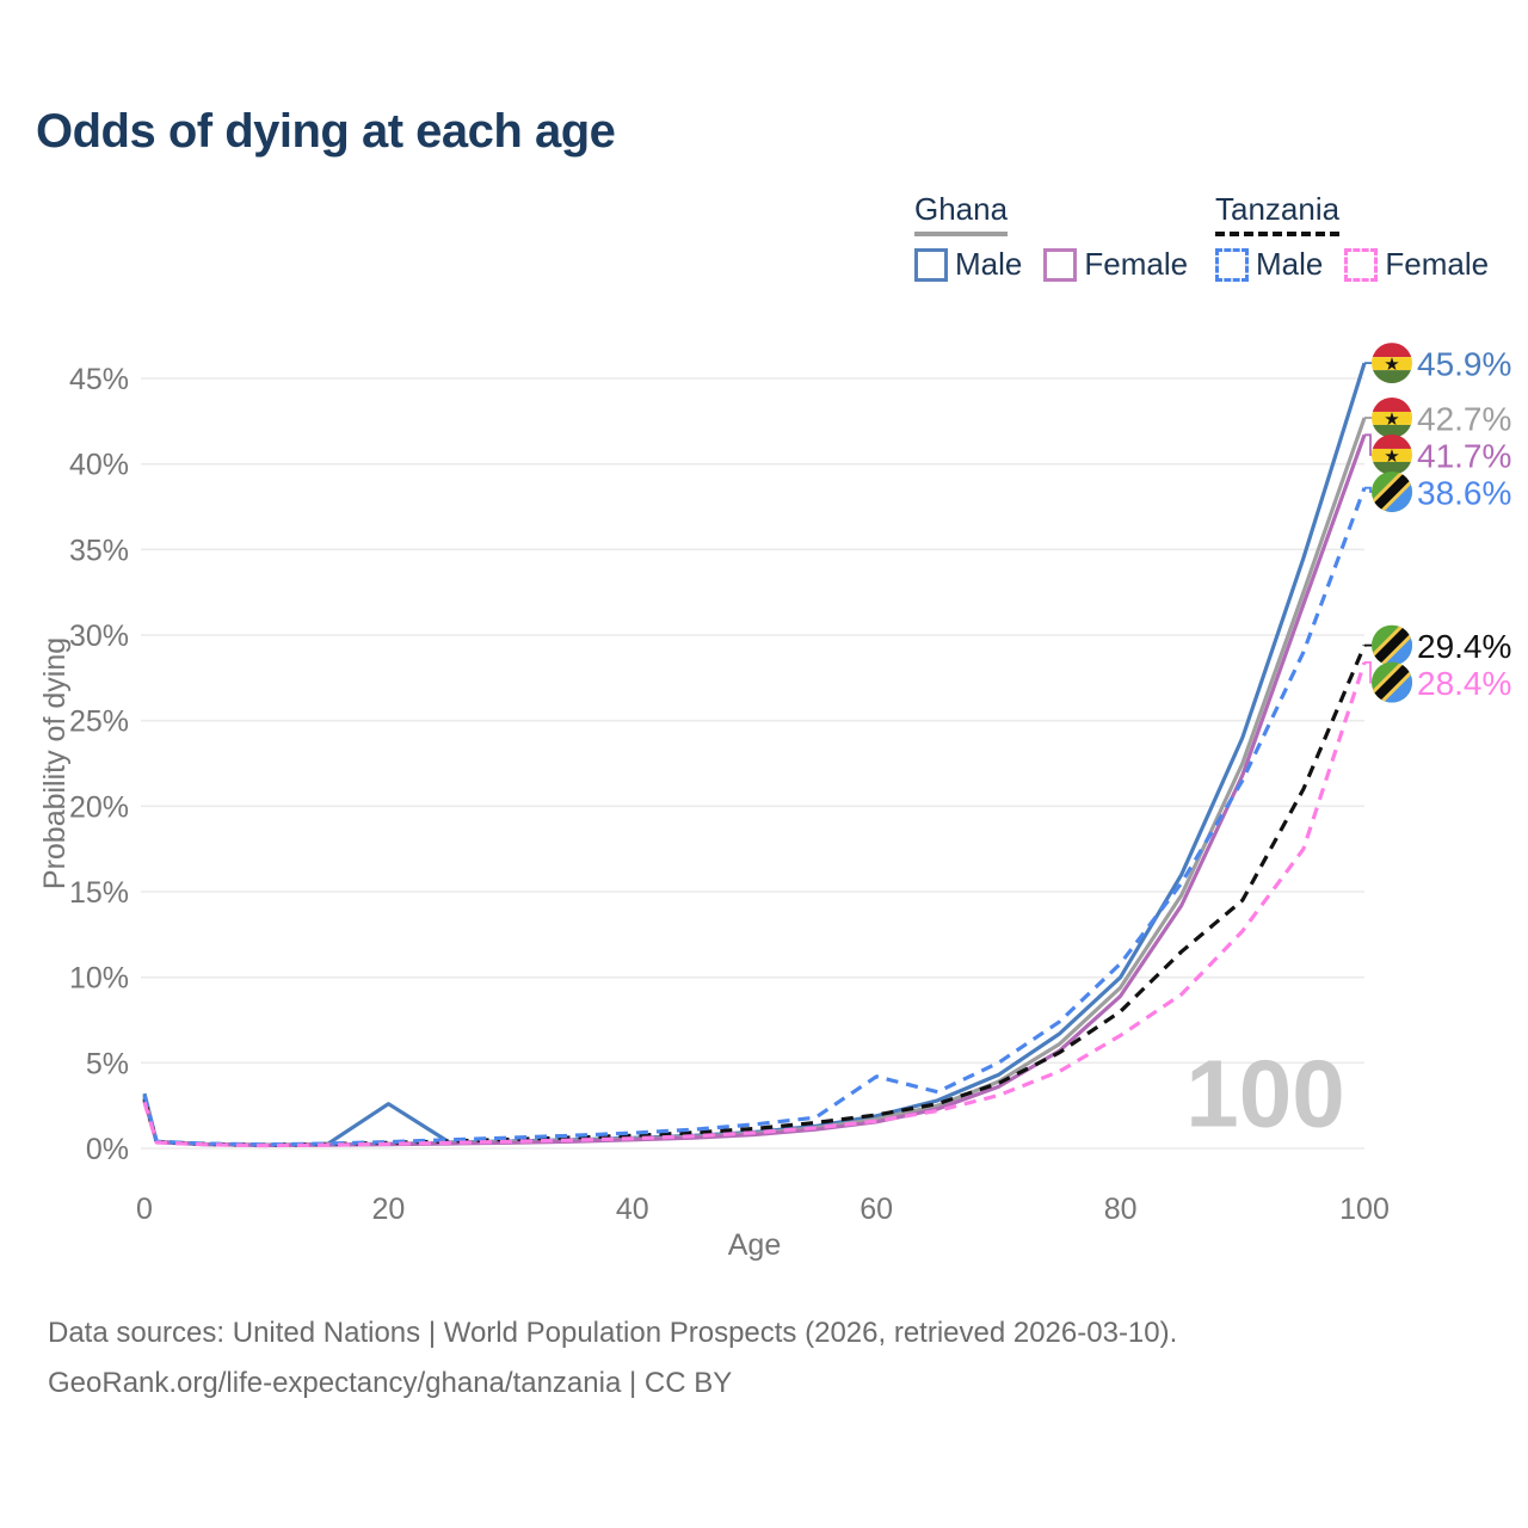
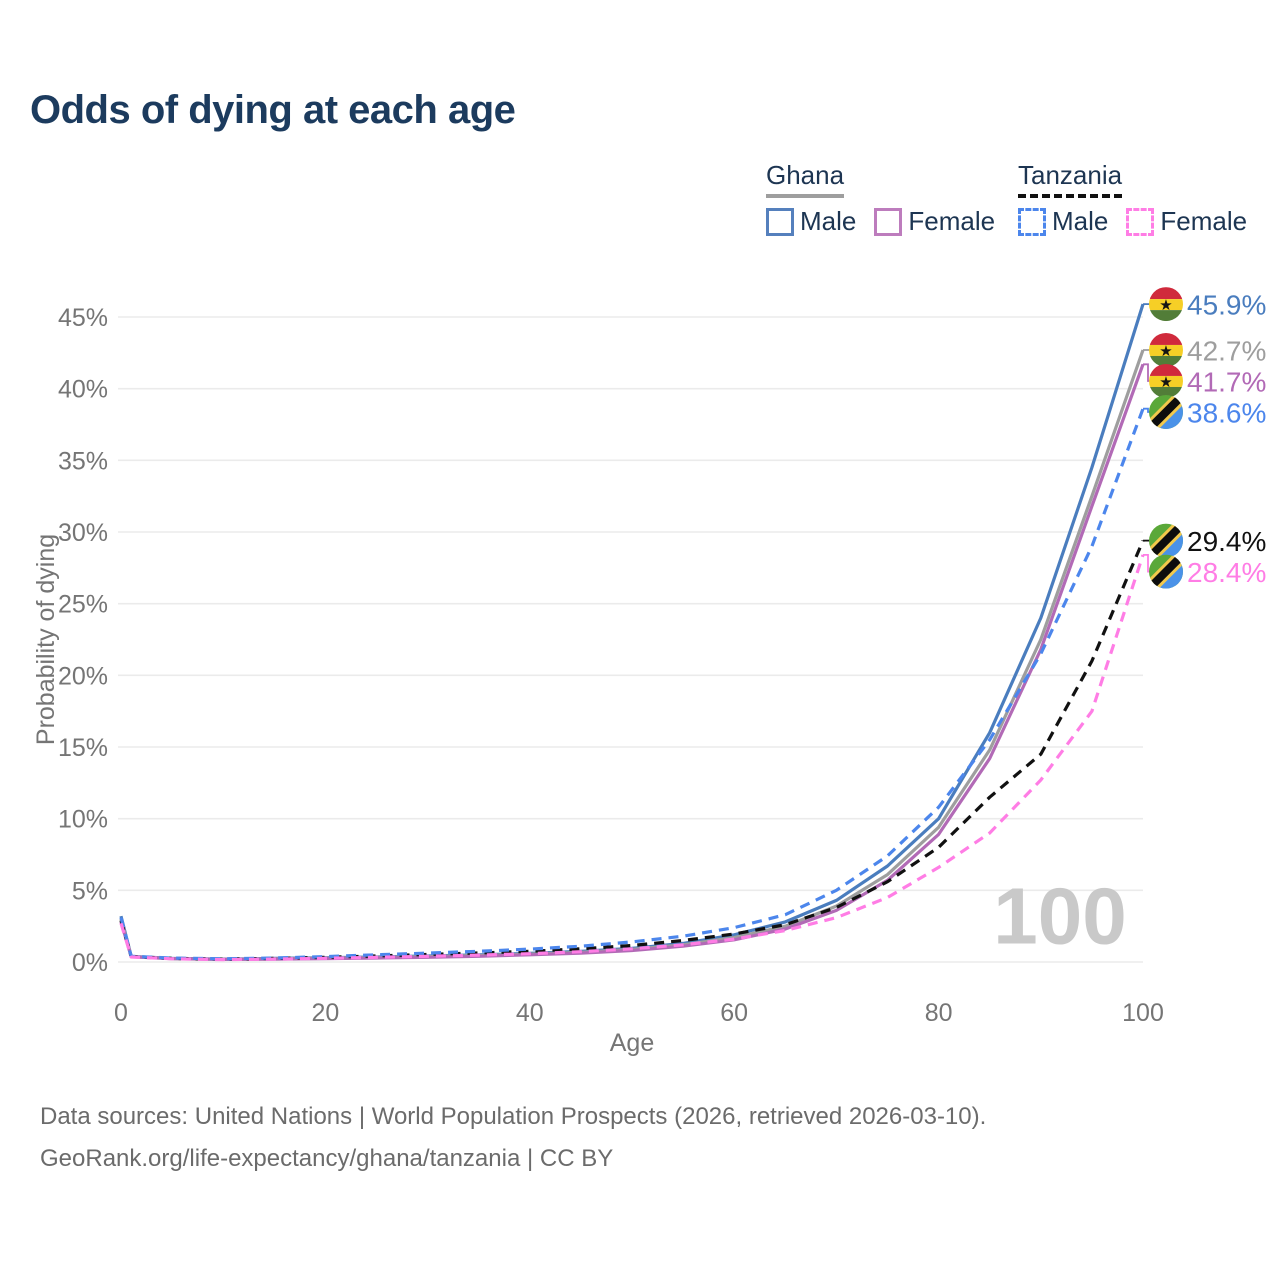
Ghana Male/20: 2.6% -> 0.3%
Tanzania Male/60: 4.2% -> 2.4%
